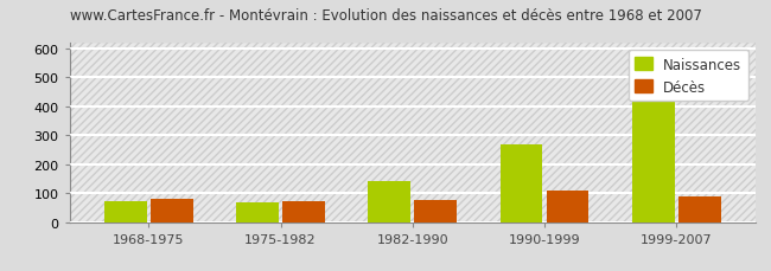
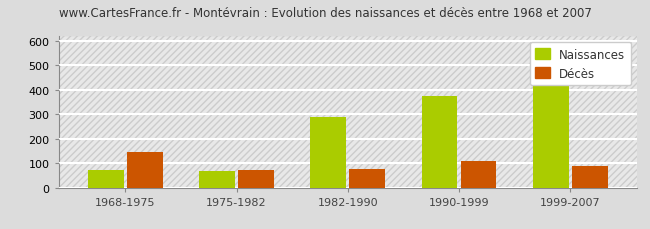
Décès/1968-1975: 82 -> 145
Naissances/1982-1990: 143 -> 290
Naissances/1990-1999: 268 -> 375
